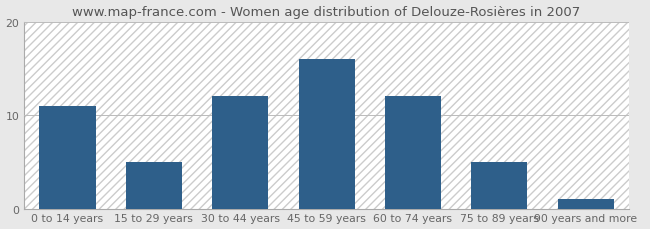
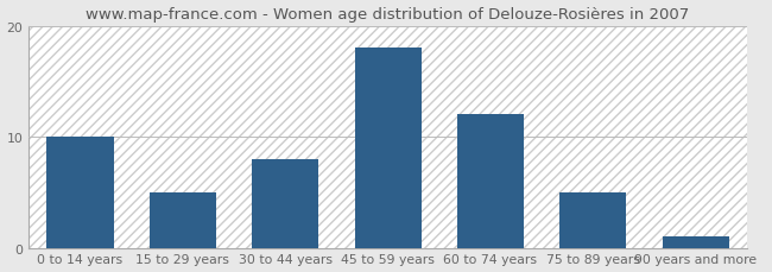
0 to 14 years: 11 -> 10
30 to 44 years: 12 -> 8
45 to 59 years: 16 -> 18
